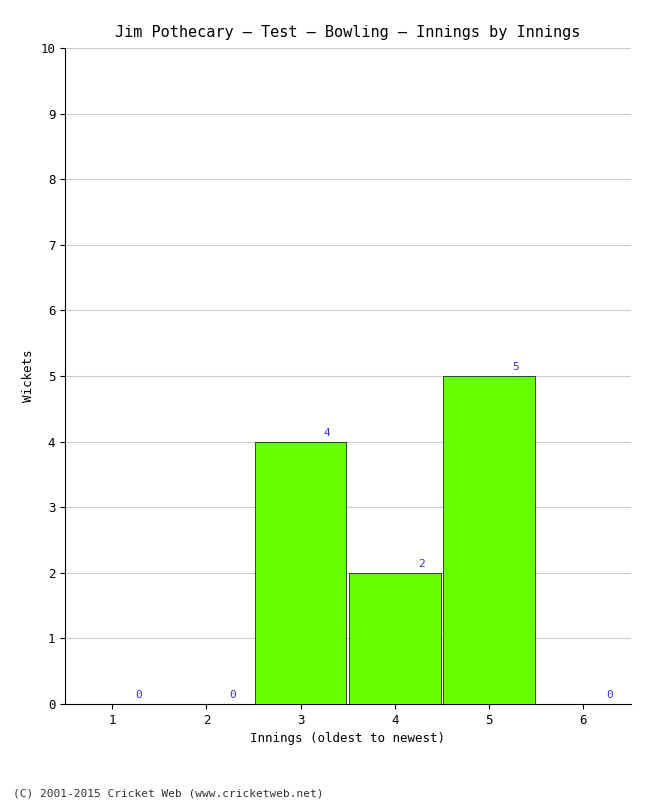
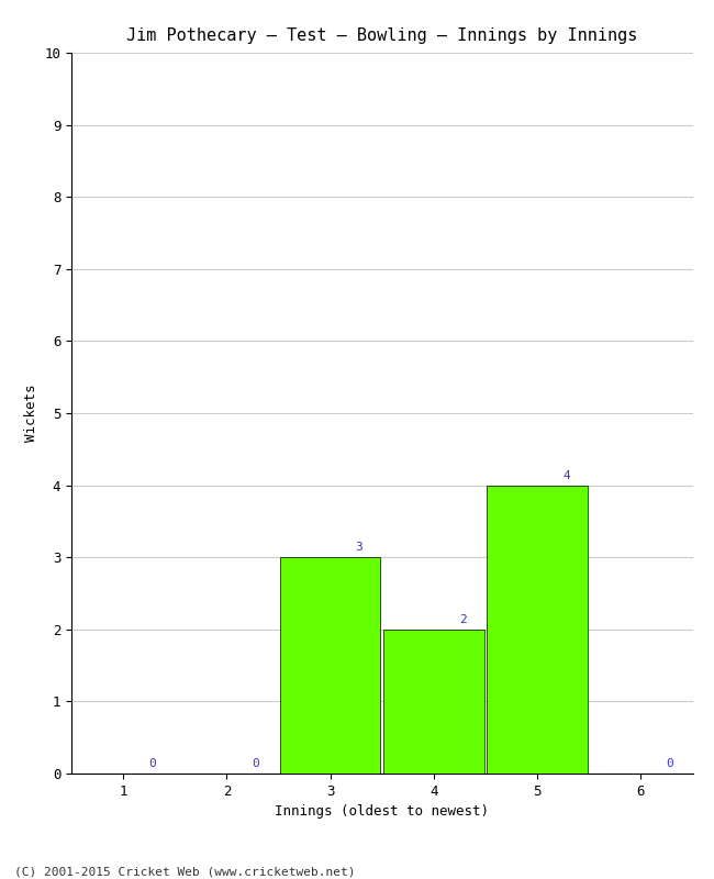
3: 4 -> 3
5: 5 -> 4
